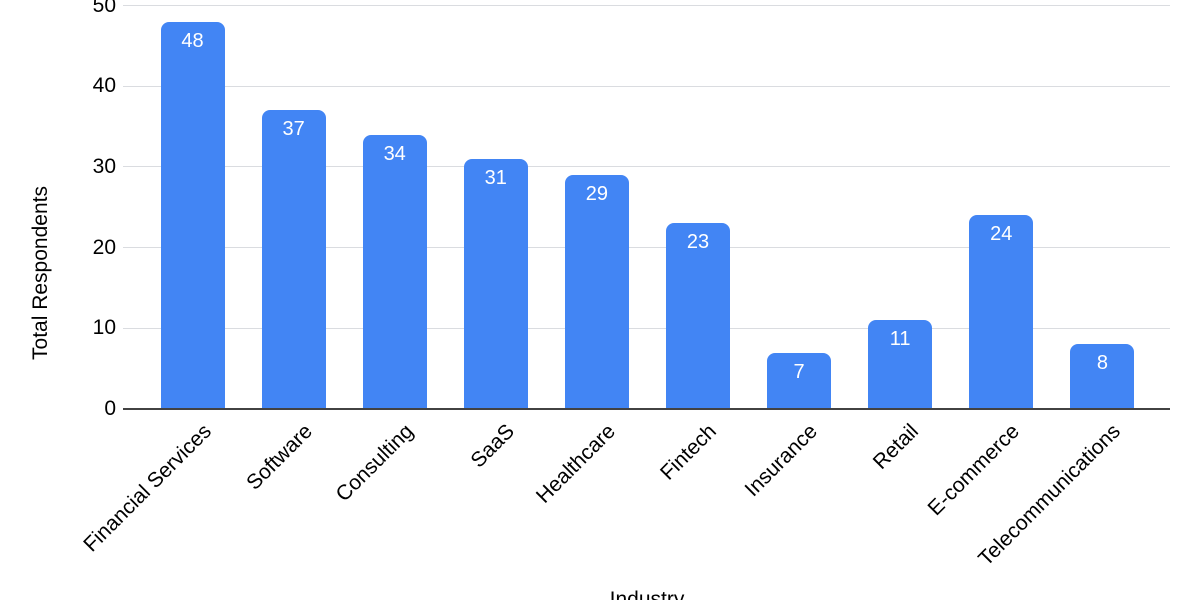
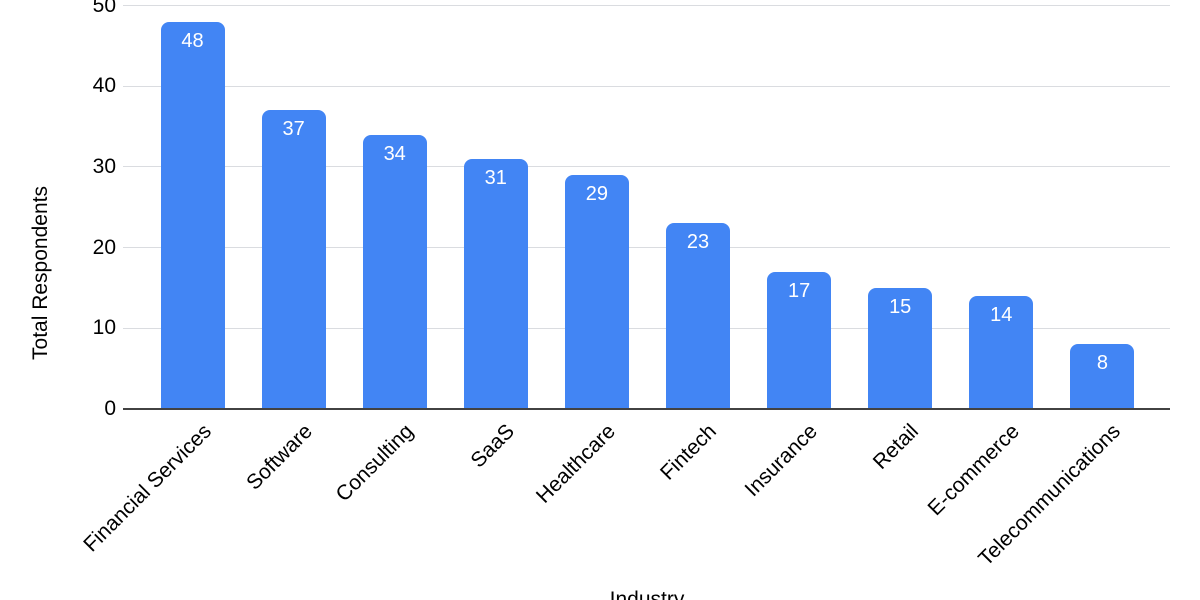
Insurance: 7 -> 17
Retail: 11 -> 15
E-commerce: 24 -> 14
